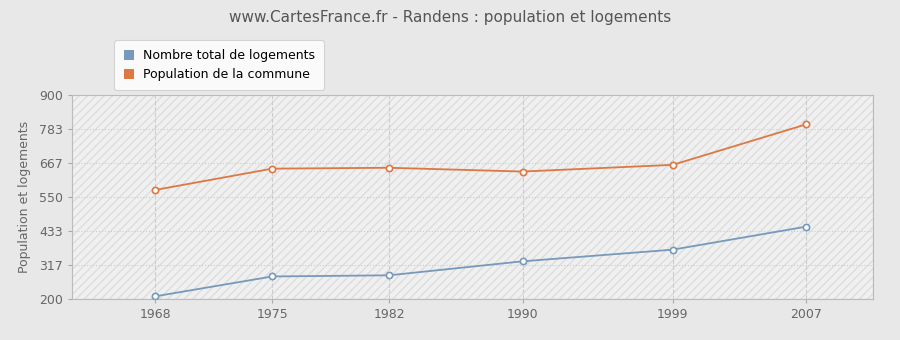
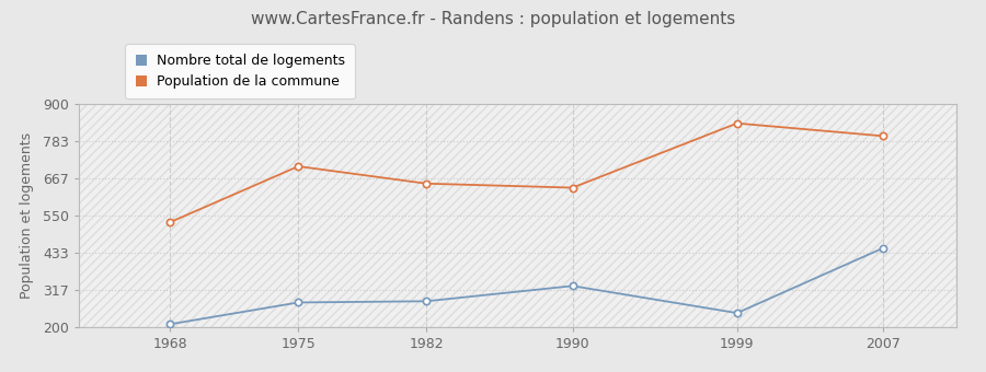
Population de la commune/1968: 575 -> 530
Population de la commune/1975: 648 -> 705
Nombre total de logements/1999: 370 -> 245
Population de la commune/1999: 661 -> 840
